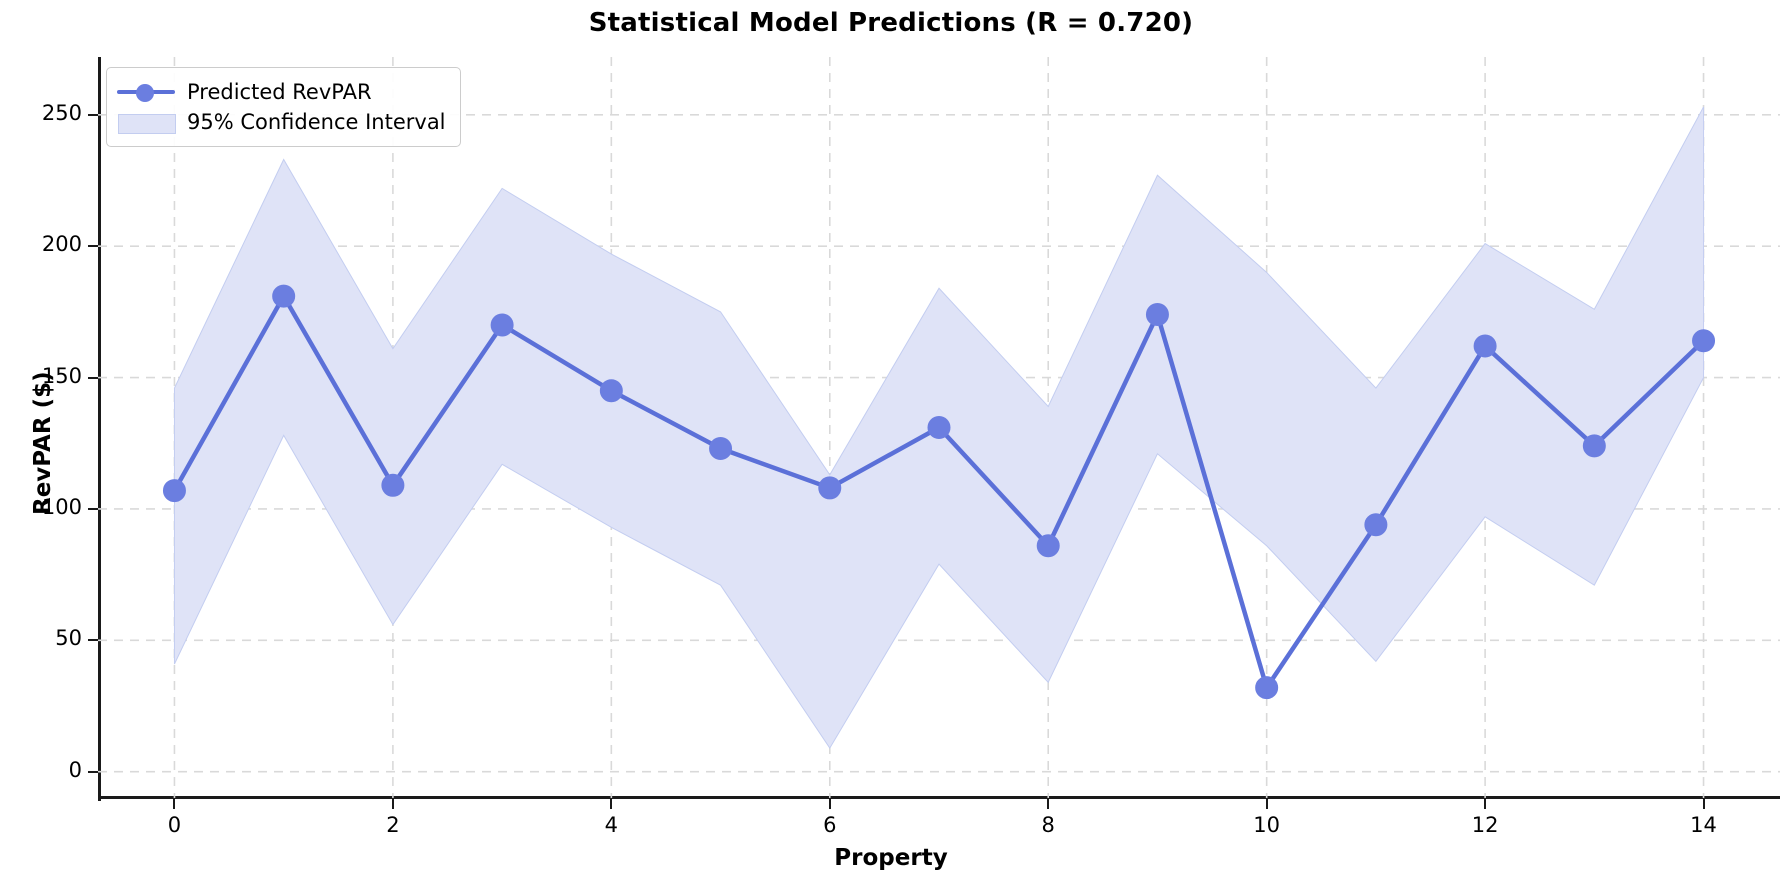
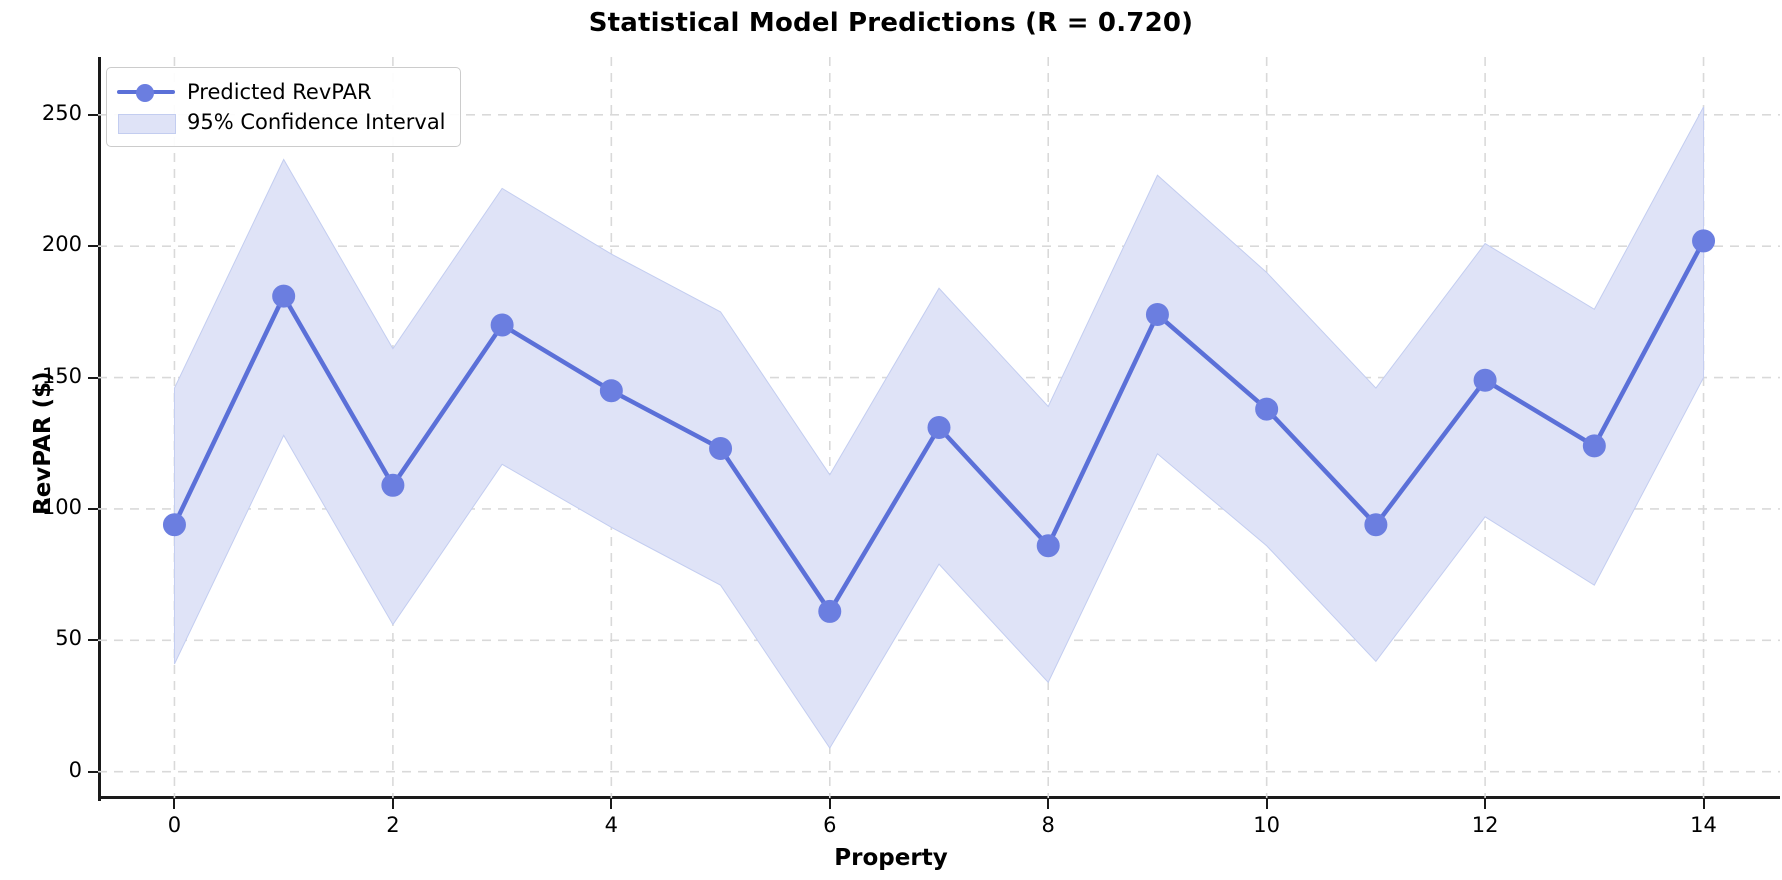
0: 107 -> 94
6: 108 -> 61
10: 32 -> 138
12: 162 -> 149
14: 164 -> 202
